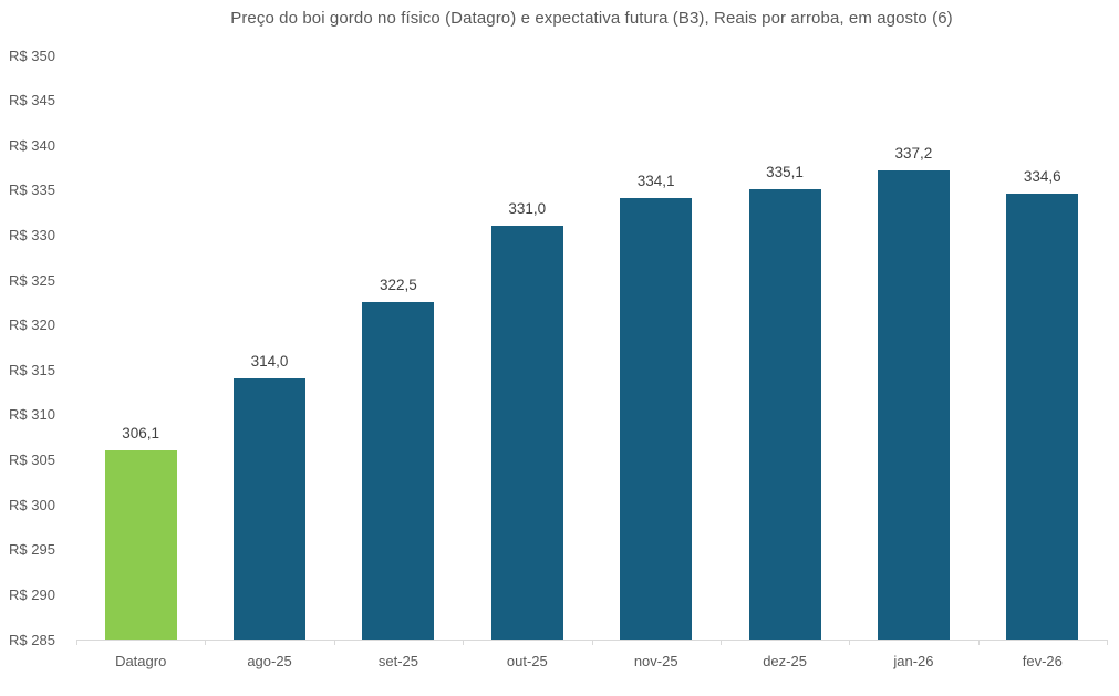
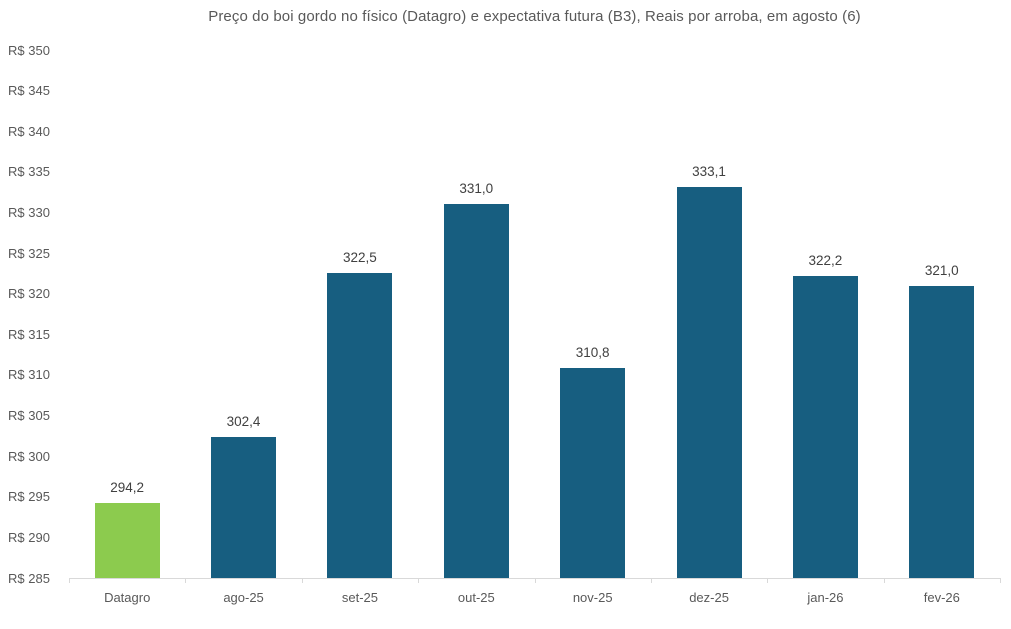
Datagro: 306,1 -> 294,2
ago-25: 314,0 -> 302,4
nov-25: 334,1 -> 310,8
dez-25: 335,1 -> 333,1
jan-26: 337,2 -> 322,2
fev-26: 334,6 -> 321,0
